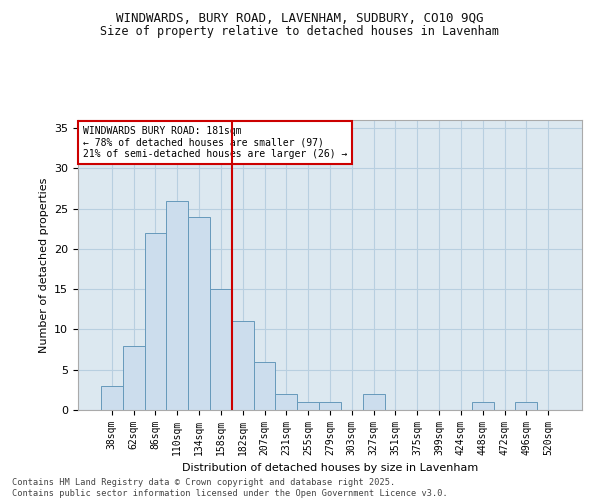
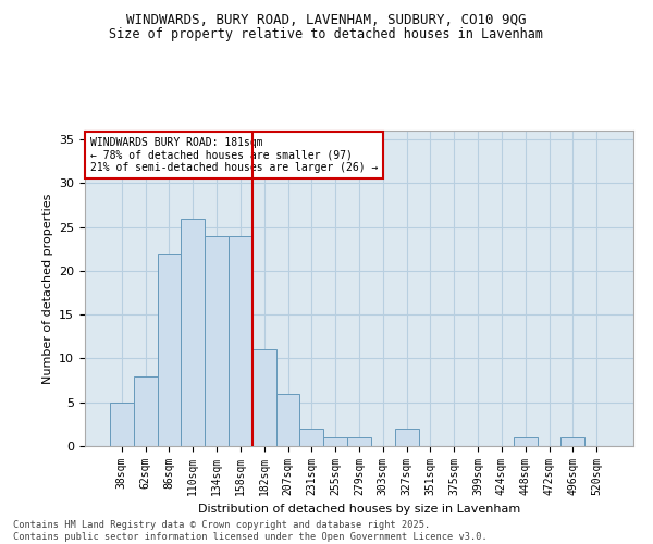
38sqm: 3 -> 5
158sqm: 15 -> 24
